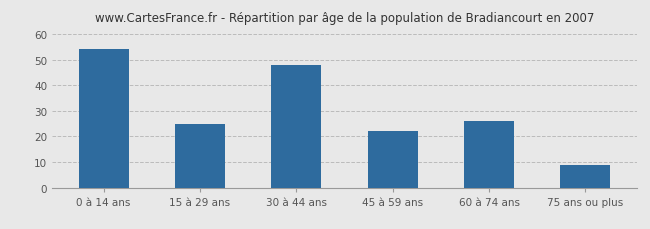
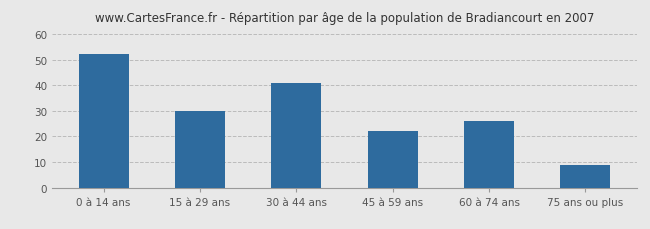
0 à 14 ans: 54 -> 52
15 à 29 ans: 25 -> 30
30 à 44 ans: 48 -> 41
